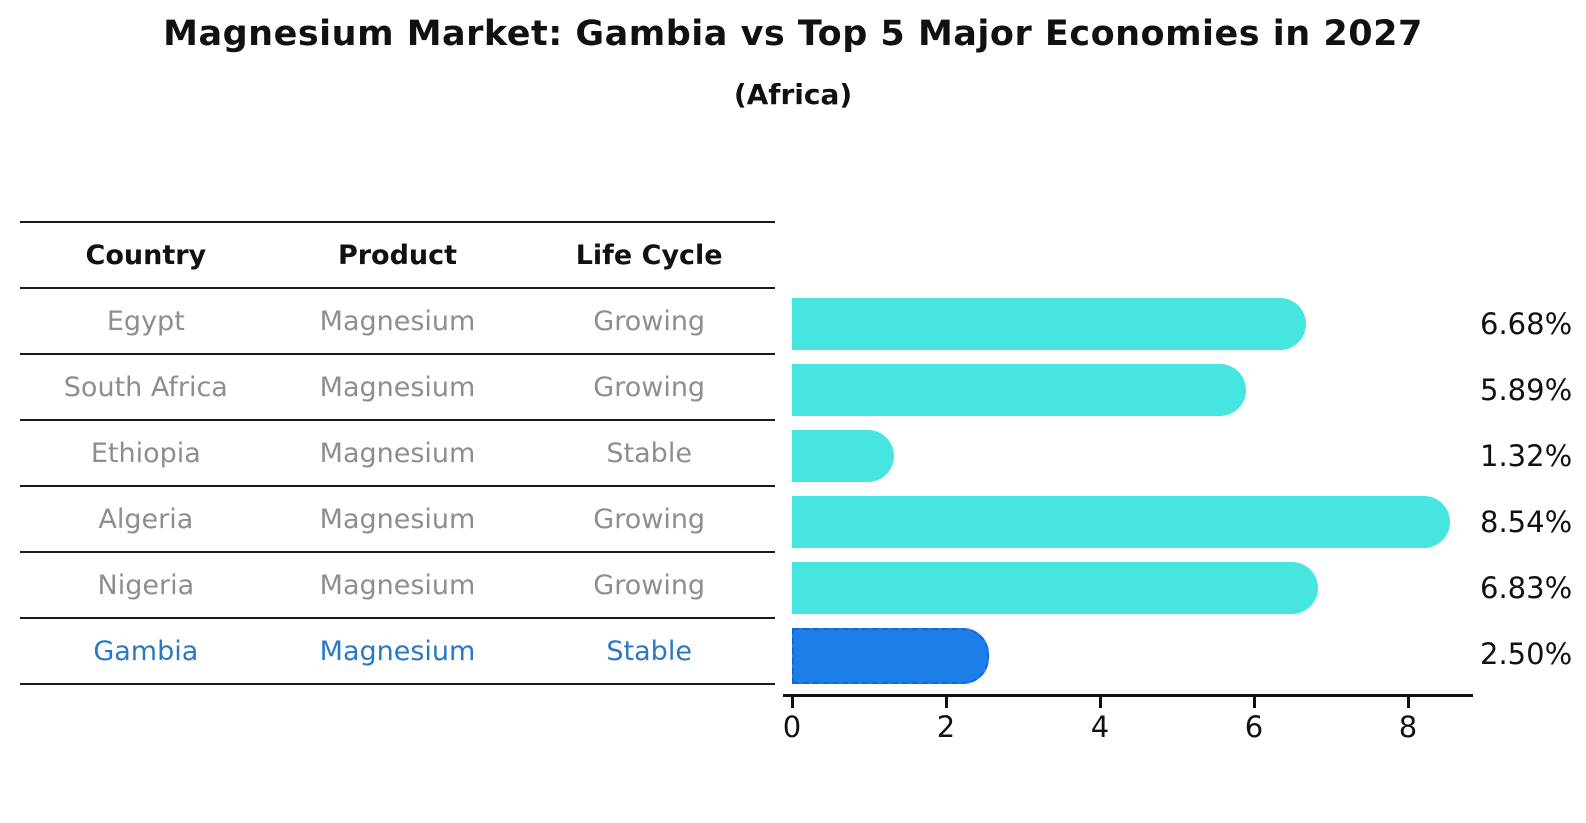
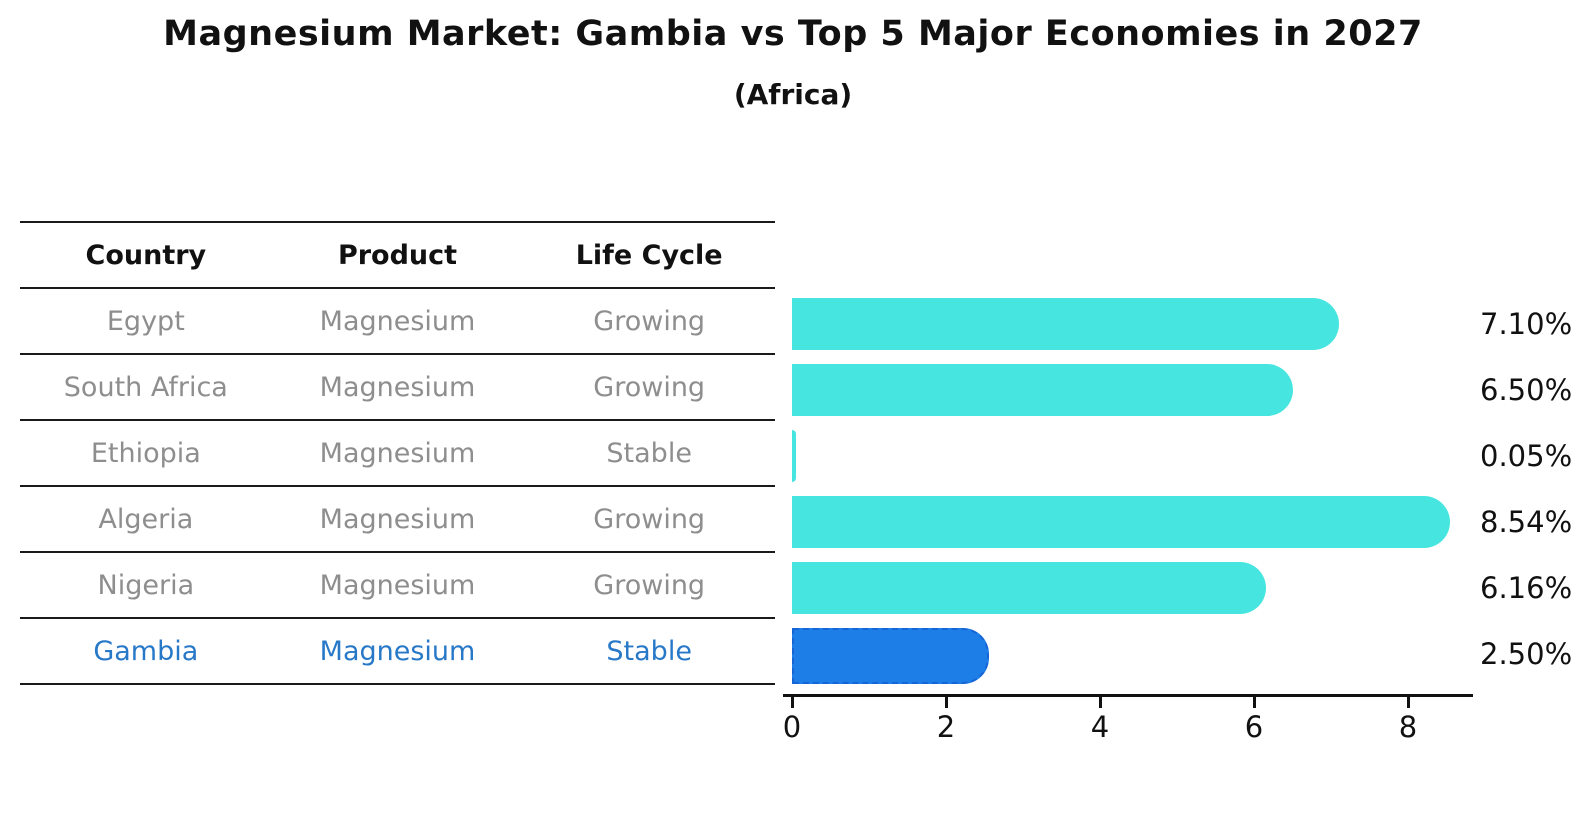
Egypt: 6.68% -> 7.10%
South Africa: 5.89% -> 6.50%
Ethiopia: 1.32% -> 0.05%
Nigeria: 6.83% -> 6.16%
